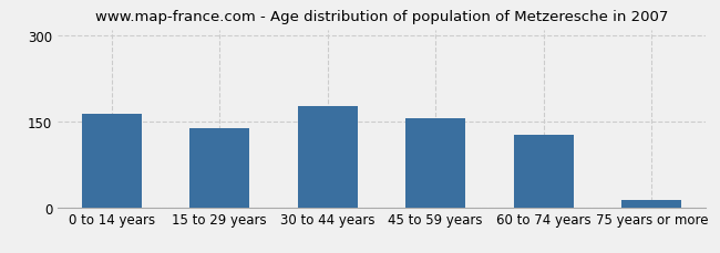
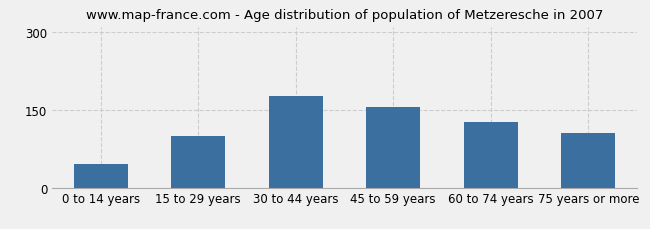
0 to 14 years: 162 -> 46
15 to 29 years: 137 -> 100
75 years or more: 13 -> 106
